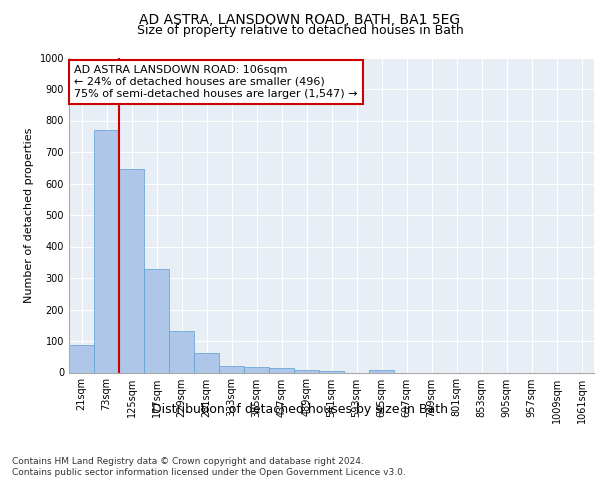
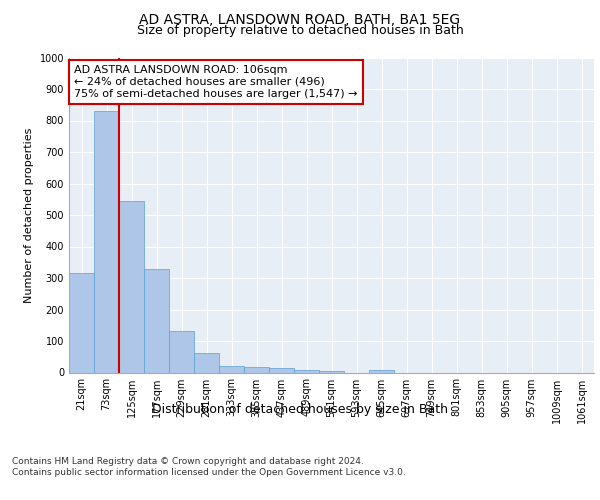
21sqm: 88 -> 315
73sqm: 770 -> 830
125sqm: 645 -> 545
